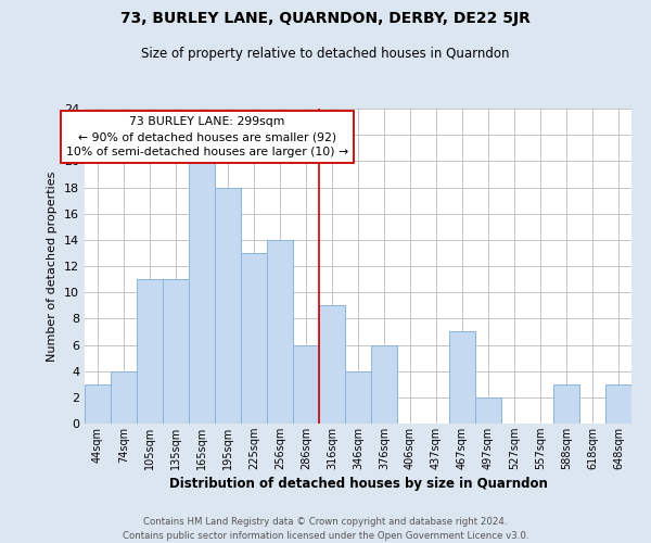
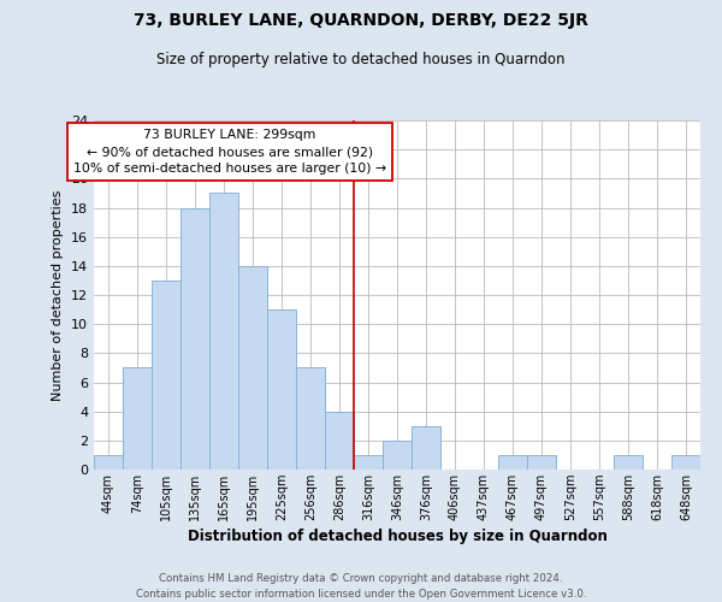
44sqm: 3 -> 1
74sqm: 4 -> 7
105sqm: 11 -> 13
135sqm: 11 -> 18
165sqm: 20 -> 19
195sqm: 18 -> 14
225sqm: 13 -> 11
256sqm: 14 -> 7
286sqm: 6 -> 4
316sqm: 9 -> 1
346sqm: 4 -> 2
376sqm: 6 -> 3
467sqm: 7 -> 1
497sqm: 2 -> 1
588sqm: 3 -> 1
648sqm: 3 -> 1
